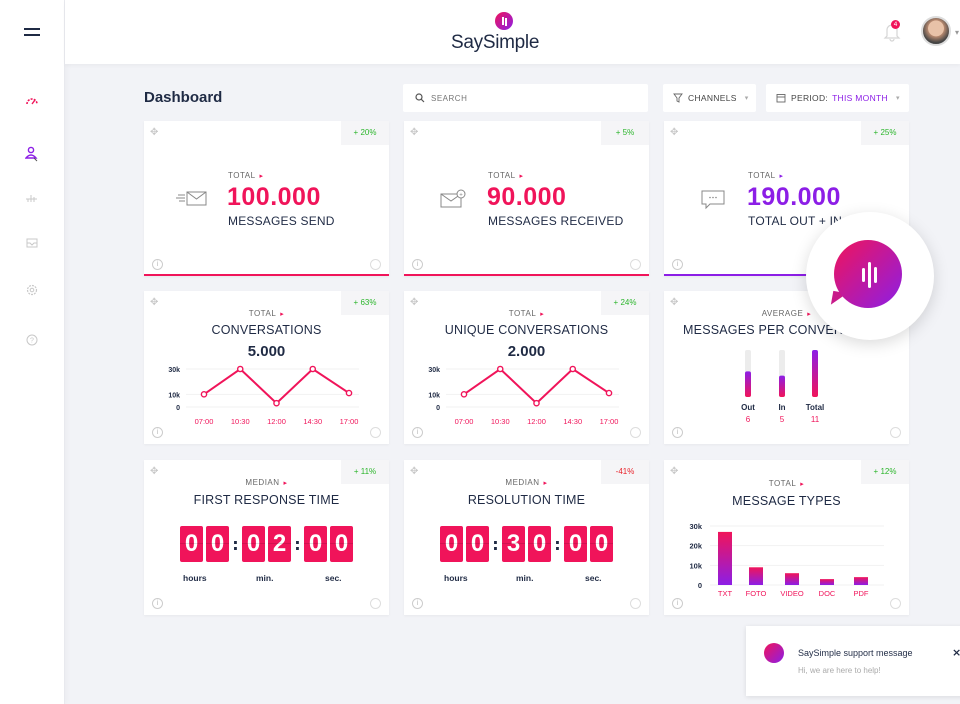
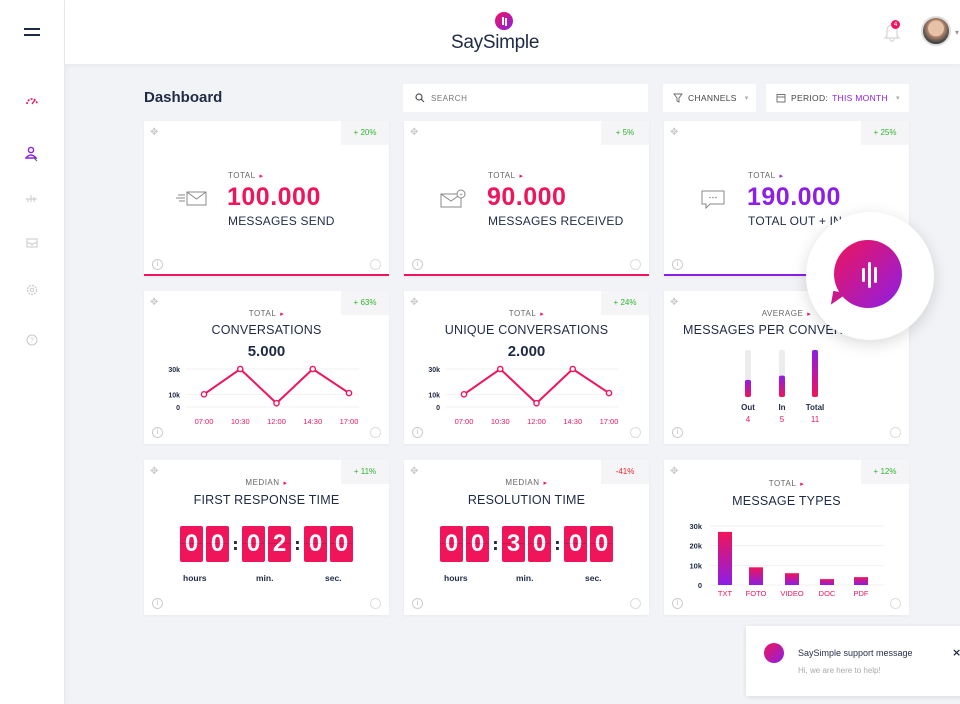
MESSAGES PER CONVERSATION/Out: 6 -> 4
